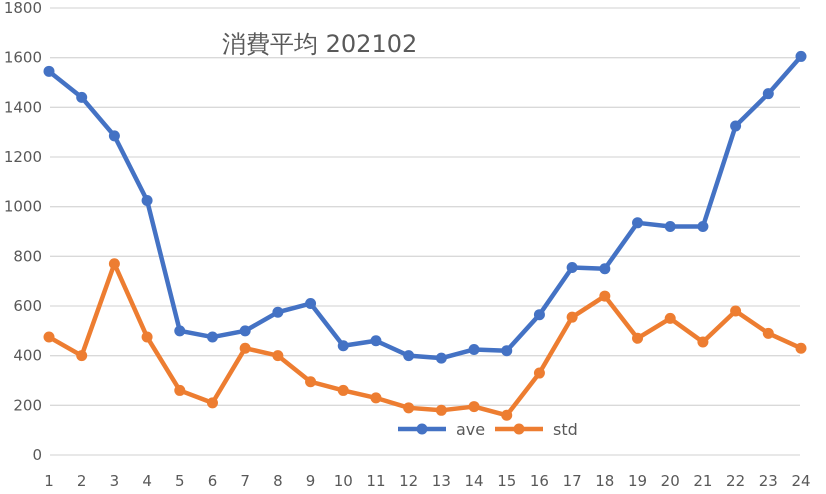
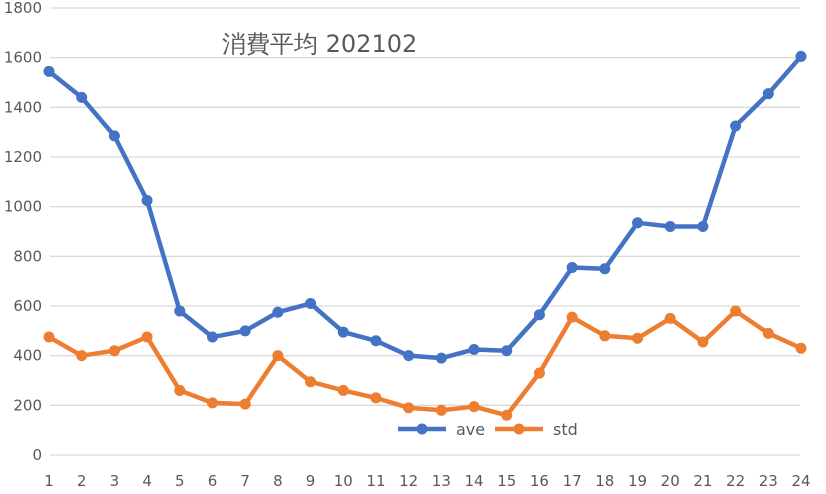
std/3: 770 -> 420
ave/5: 500 -> 580
std/7: 430 -> 200
ave/10: 440 -> 500
std/18: 640 -> 480
